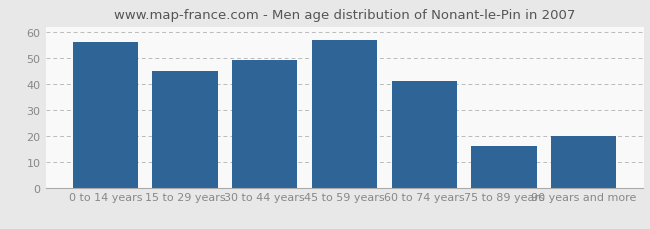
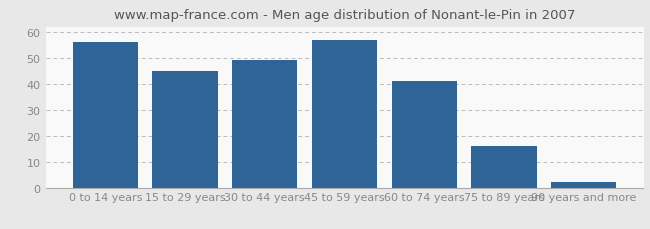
90 years and more: 20 -> 2
